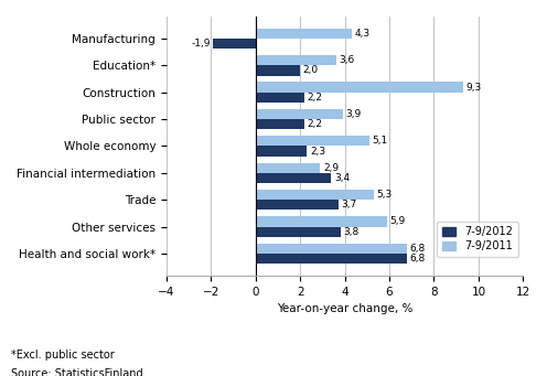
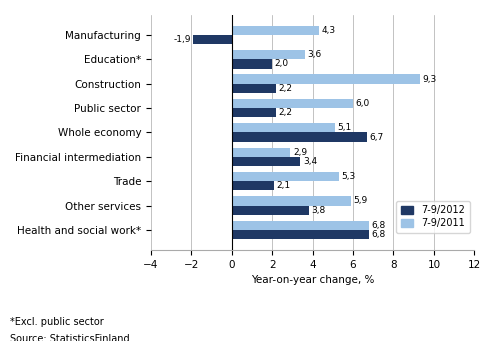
7-9/2011/Public sector: 3,9 -> 6,0
7-9/2012/Whole economy: 2,3 -> 6,7
7-9/2012/Trade: 3,7 -> 2,1
